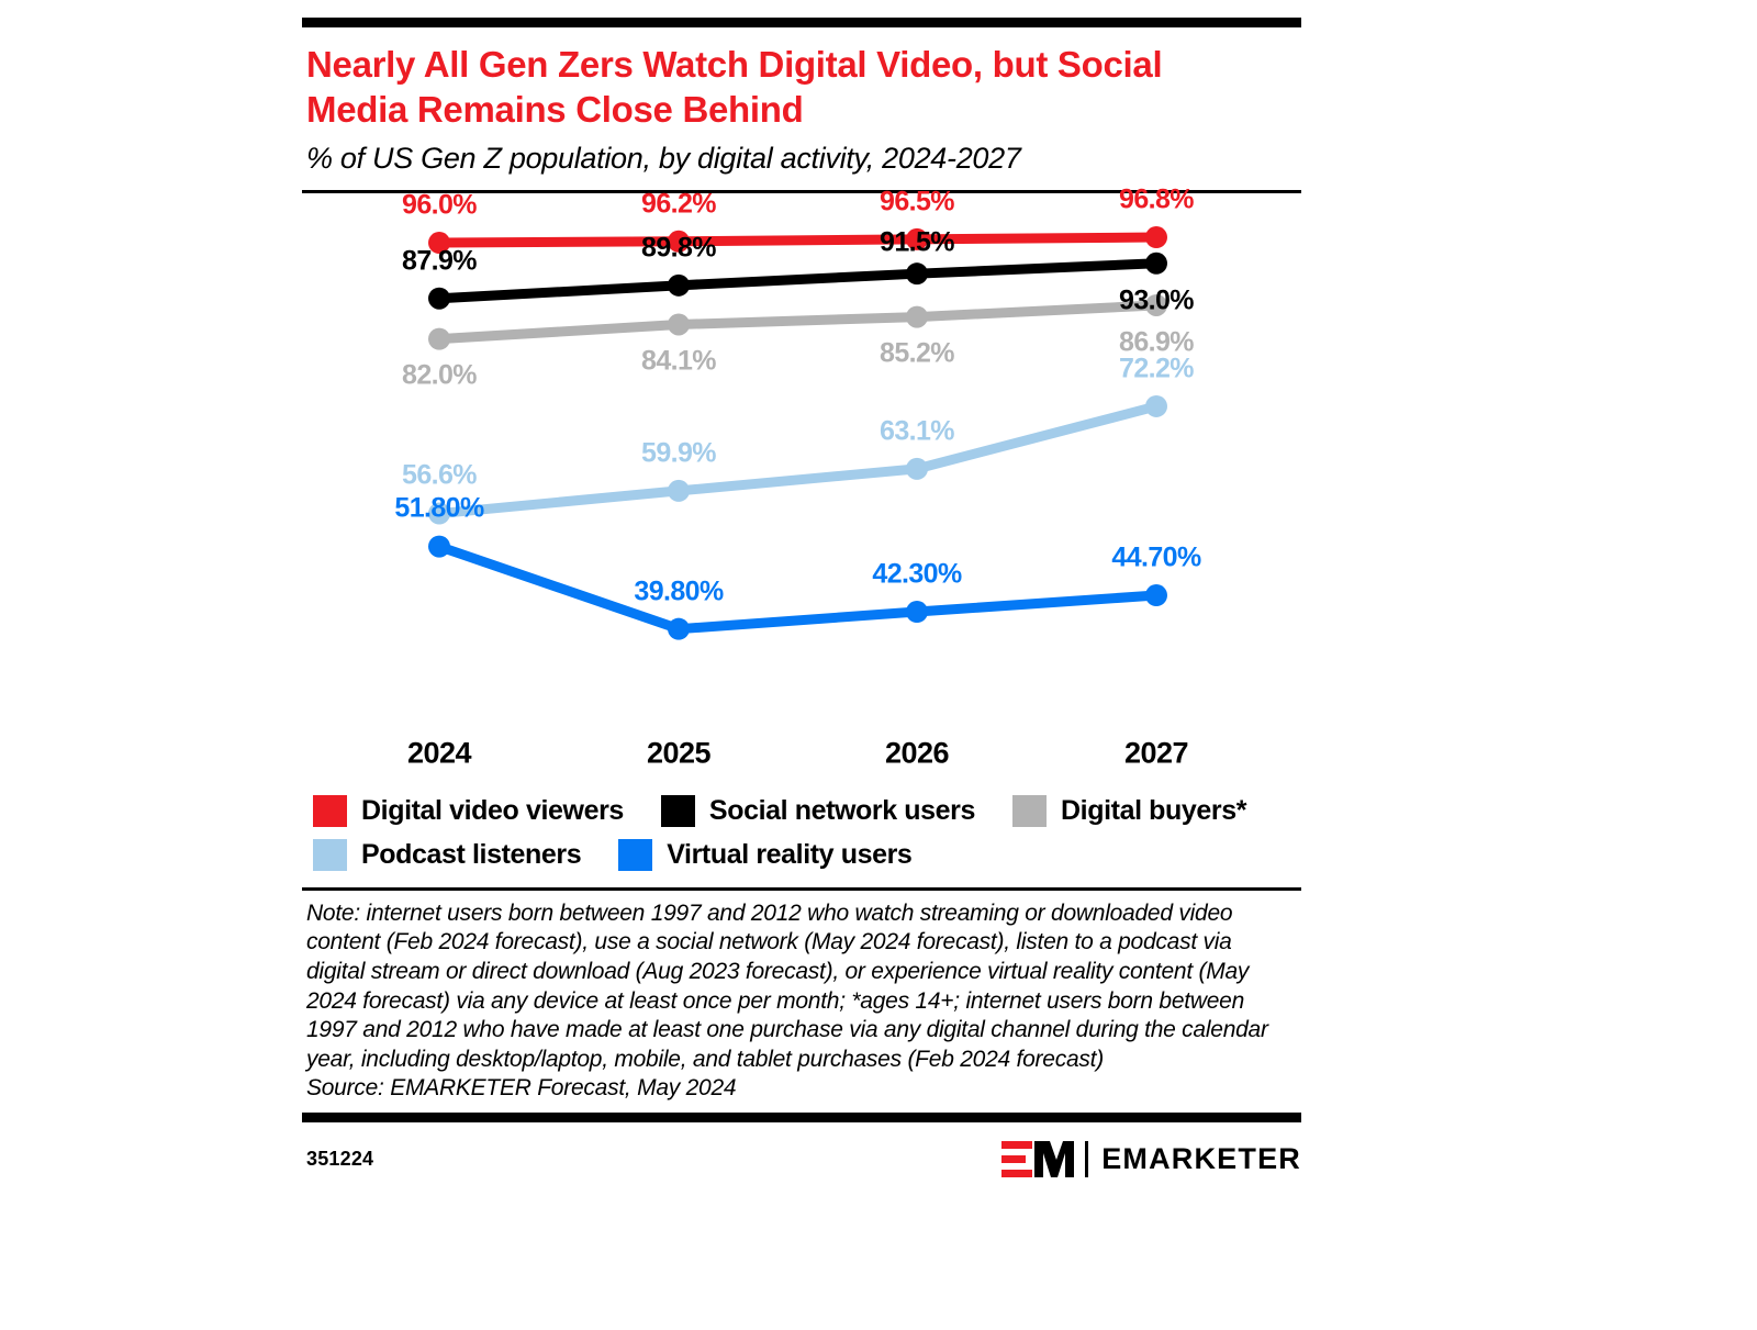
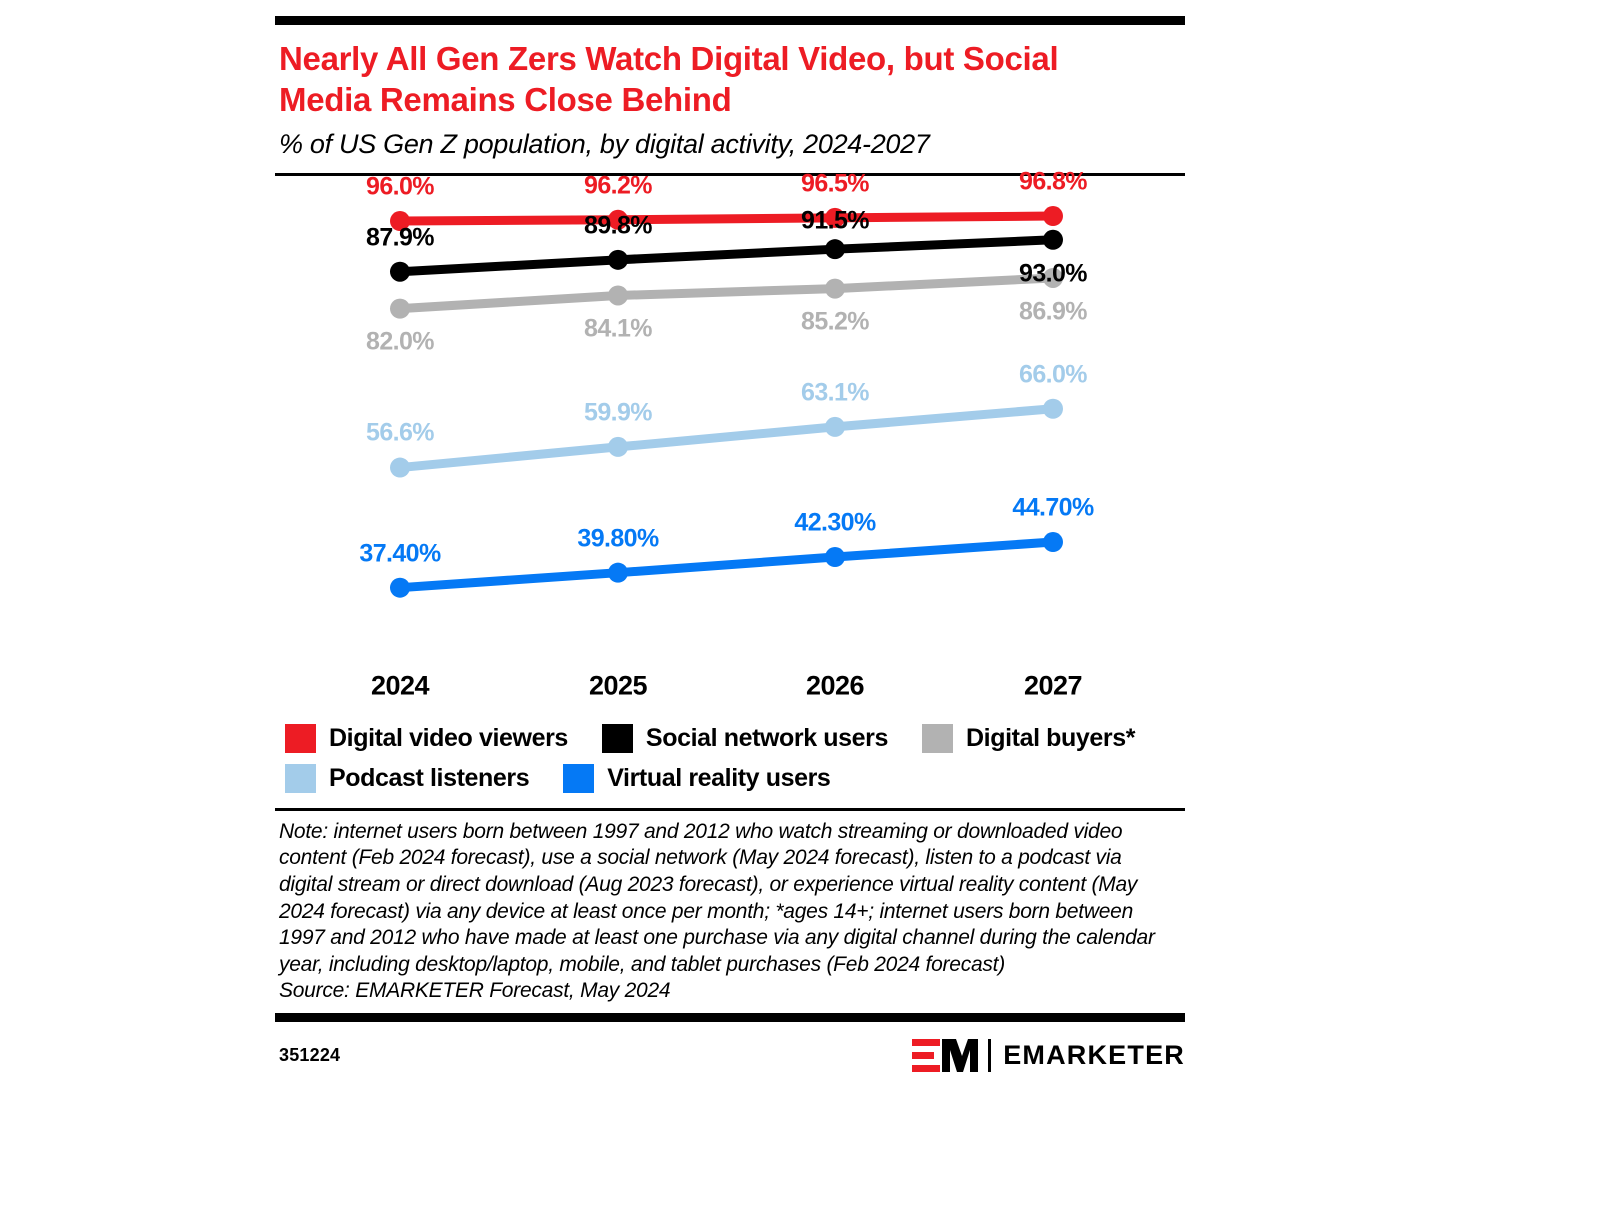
Virtual reality users/2024: 51.80% -> 37.40%
Podcast listeners/2027: 72.2% -> 66.0%
